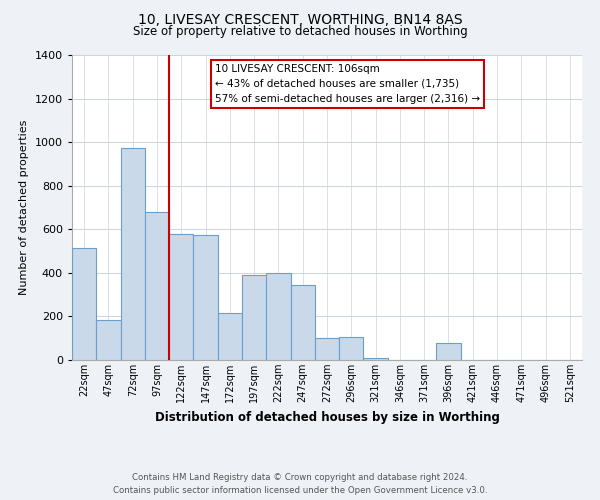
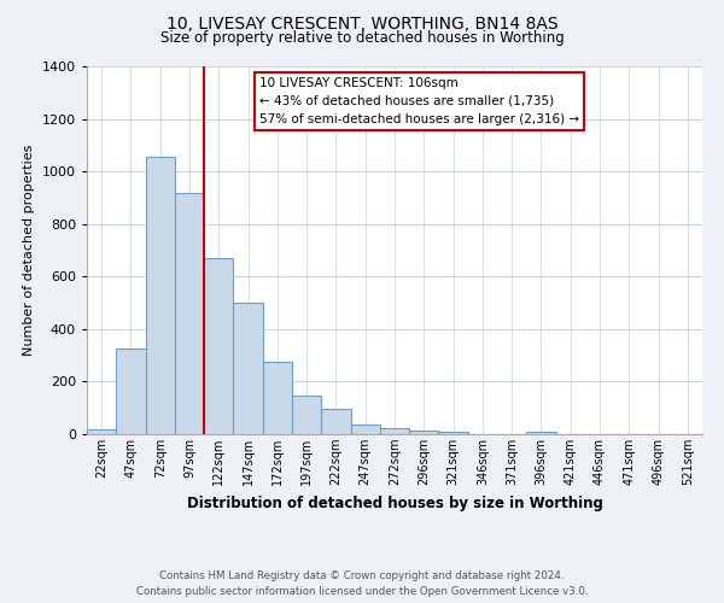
22sqm: 515 -> 20
47sqm: 185 -> 328
72sqm: 975 -> 1055
97sqm: 680 -> 920
122sqm: 580 -> 670
147sqm: 575 -> 500
172sqm: 215 -> 275
197sqm: 390 -> 148
222sqm: 400 -> 95
247sqm: 345 -> 38
272sqm: 100 -> 22
296sqm: 105 -> 15
396sqm: 80 -> 8
